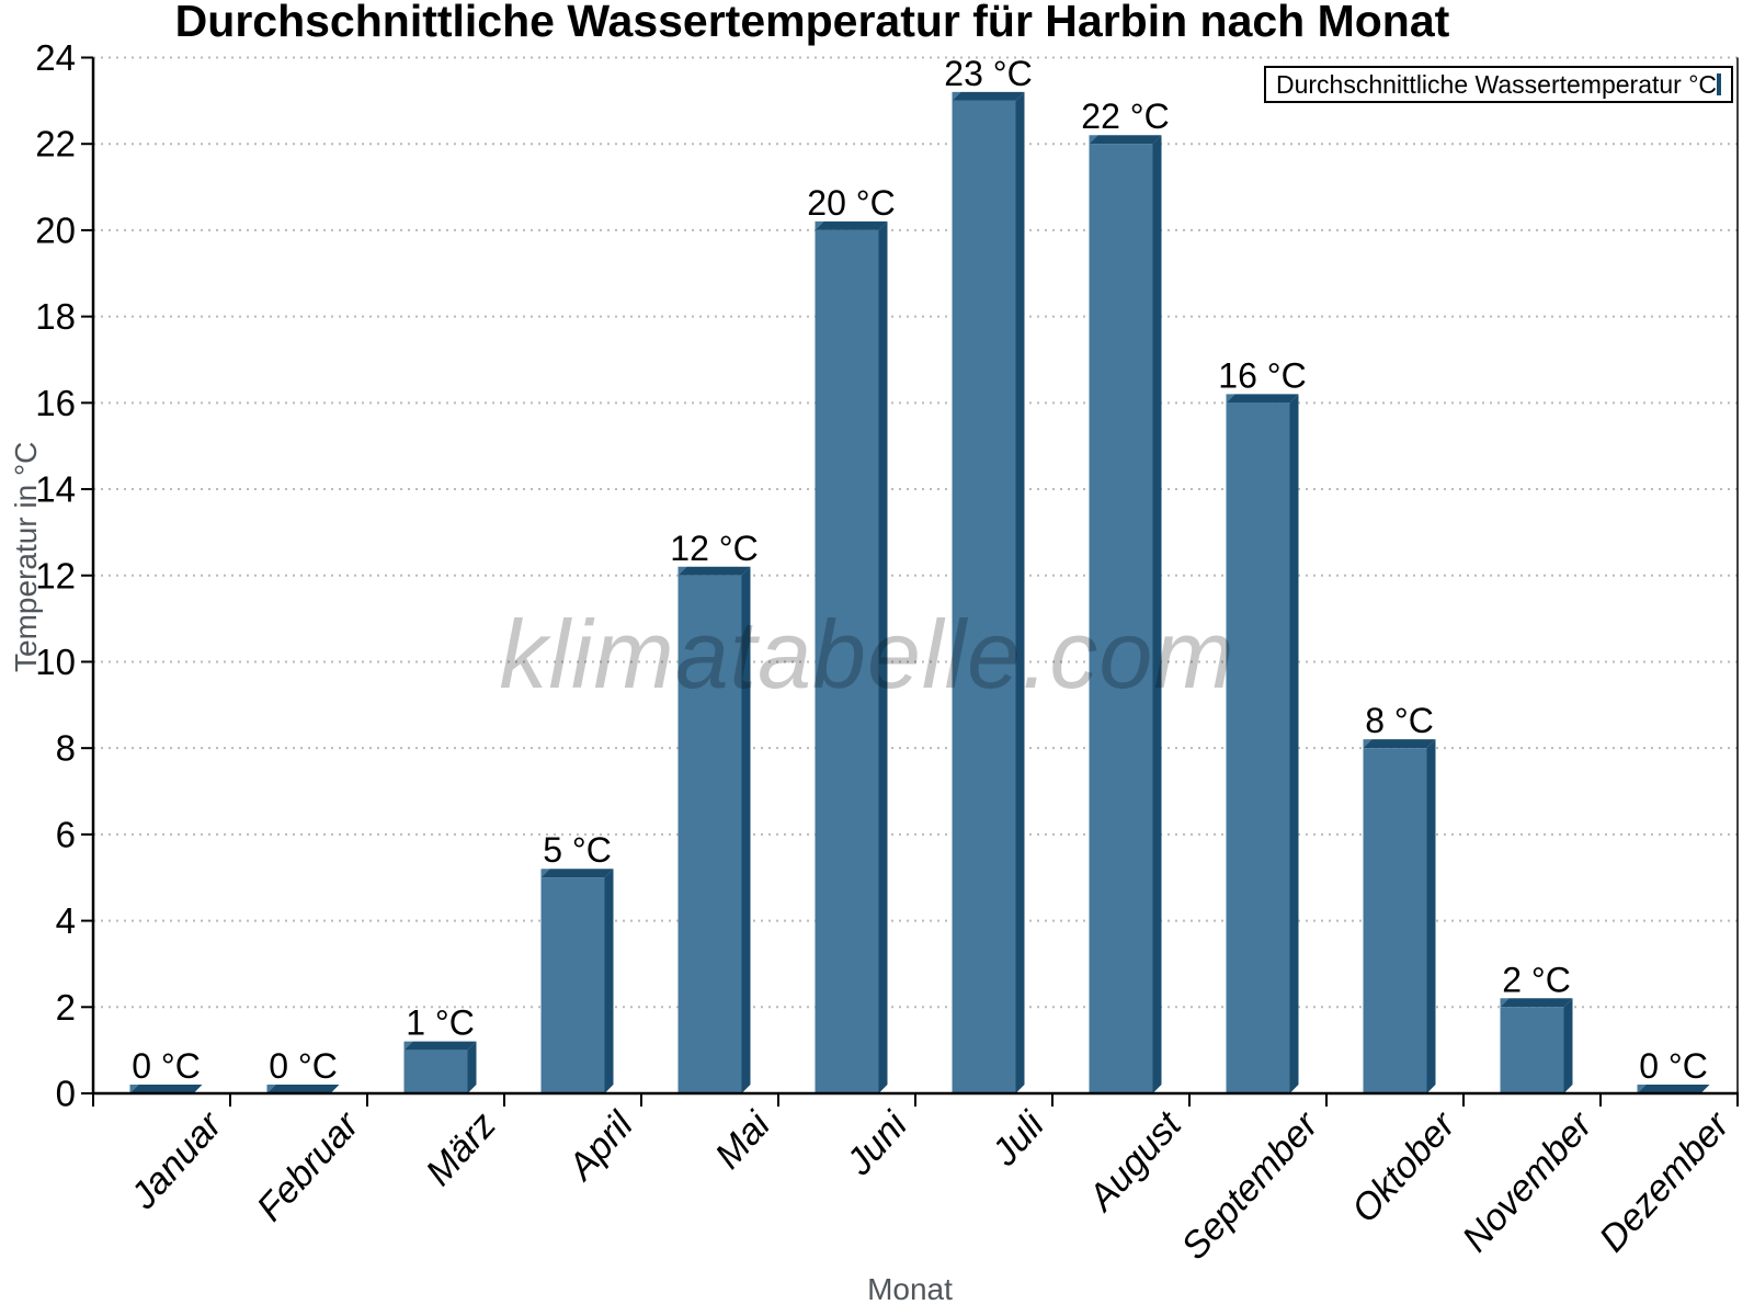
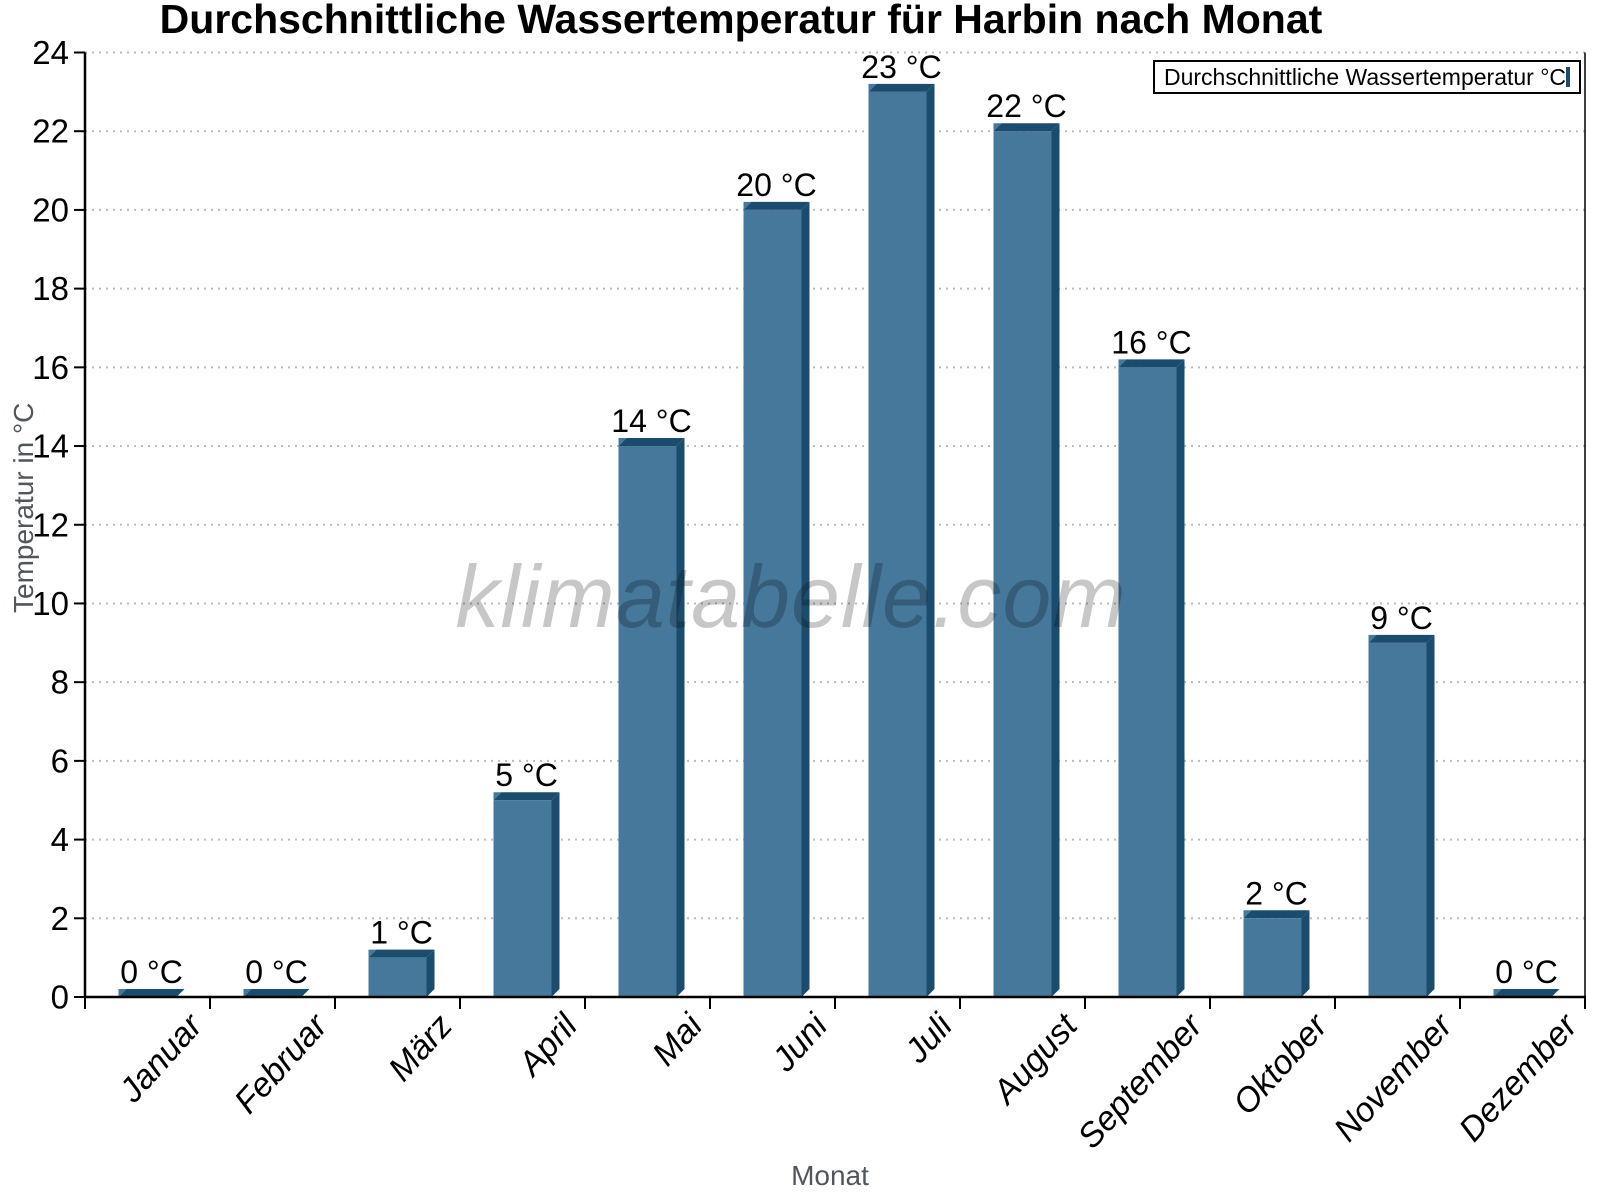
Mai: 12 -> 14
Oktober: 8 -> 2
November: 2 -> 9
